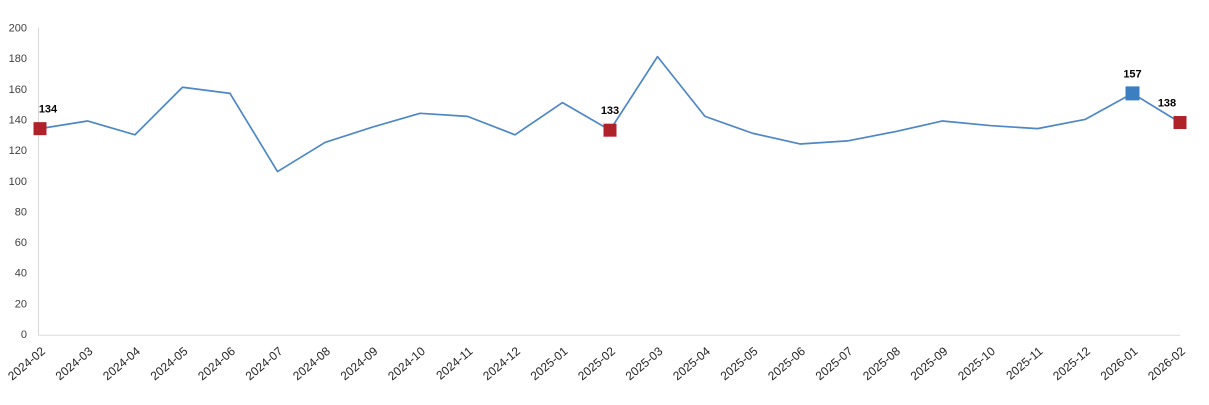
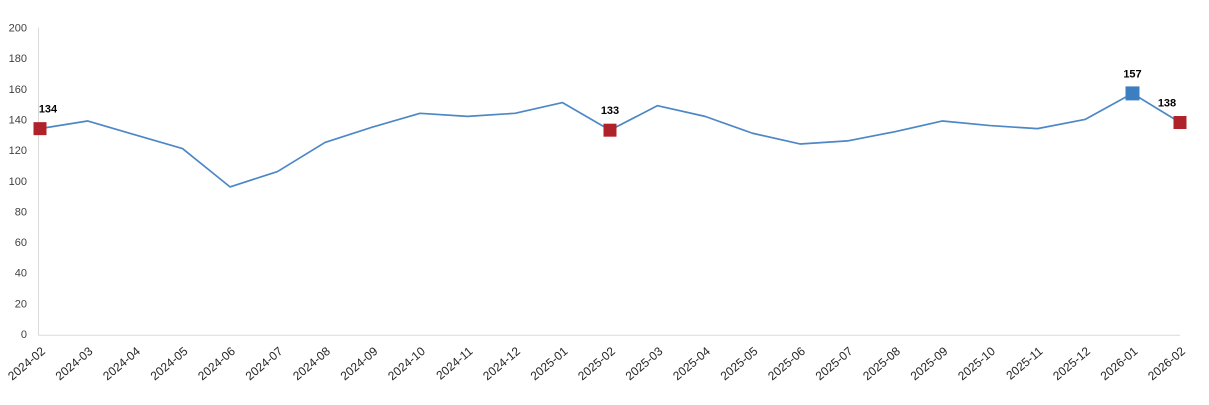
2024-05: 161 -> 121
2024-06: 157 -> 96
2024-12: 130 -> 144
2025-03: 181 -> 149
